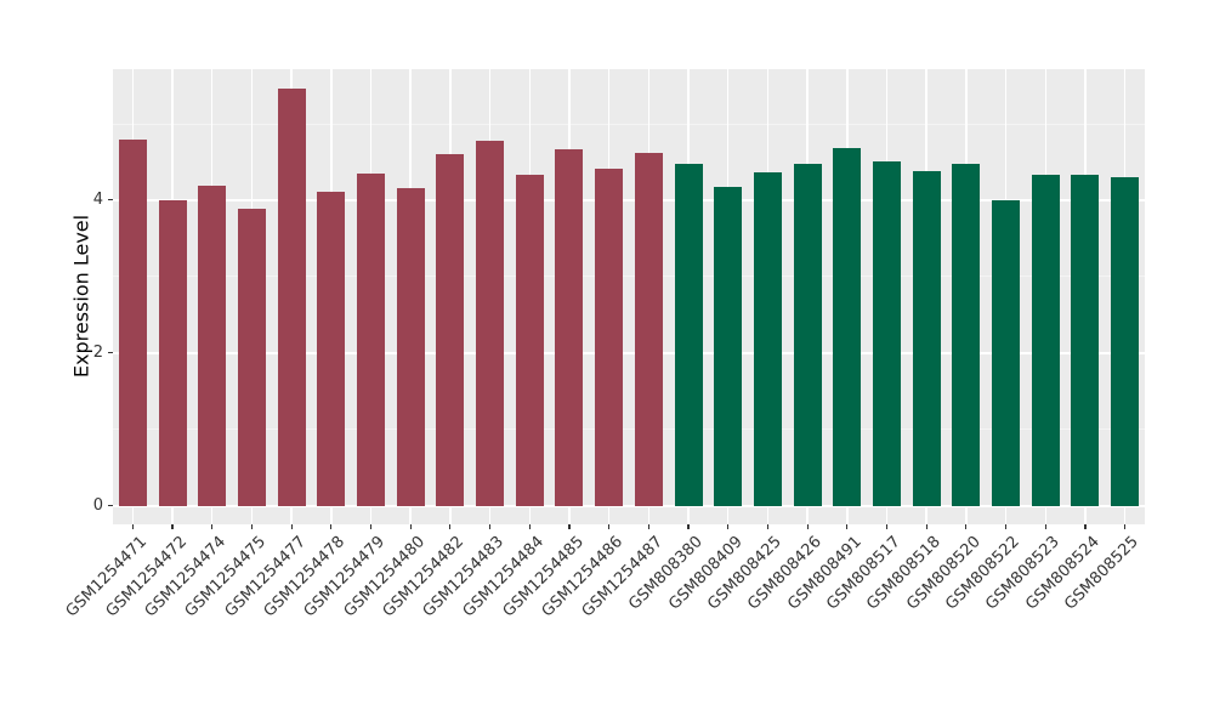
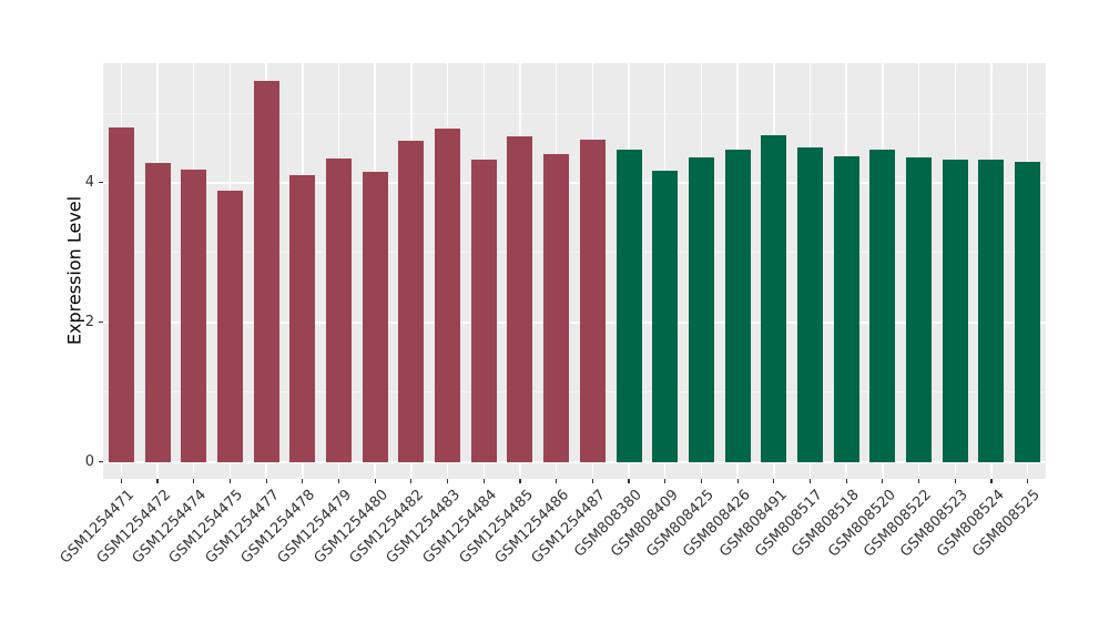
GSM1254472: 4.0 -> 4.3
GSM808522: 4.0 -> 4.4
